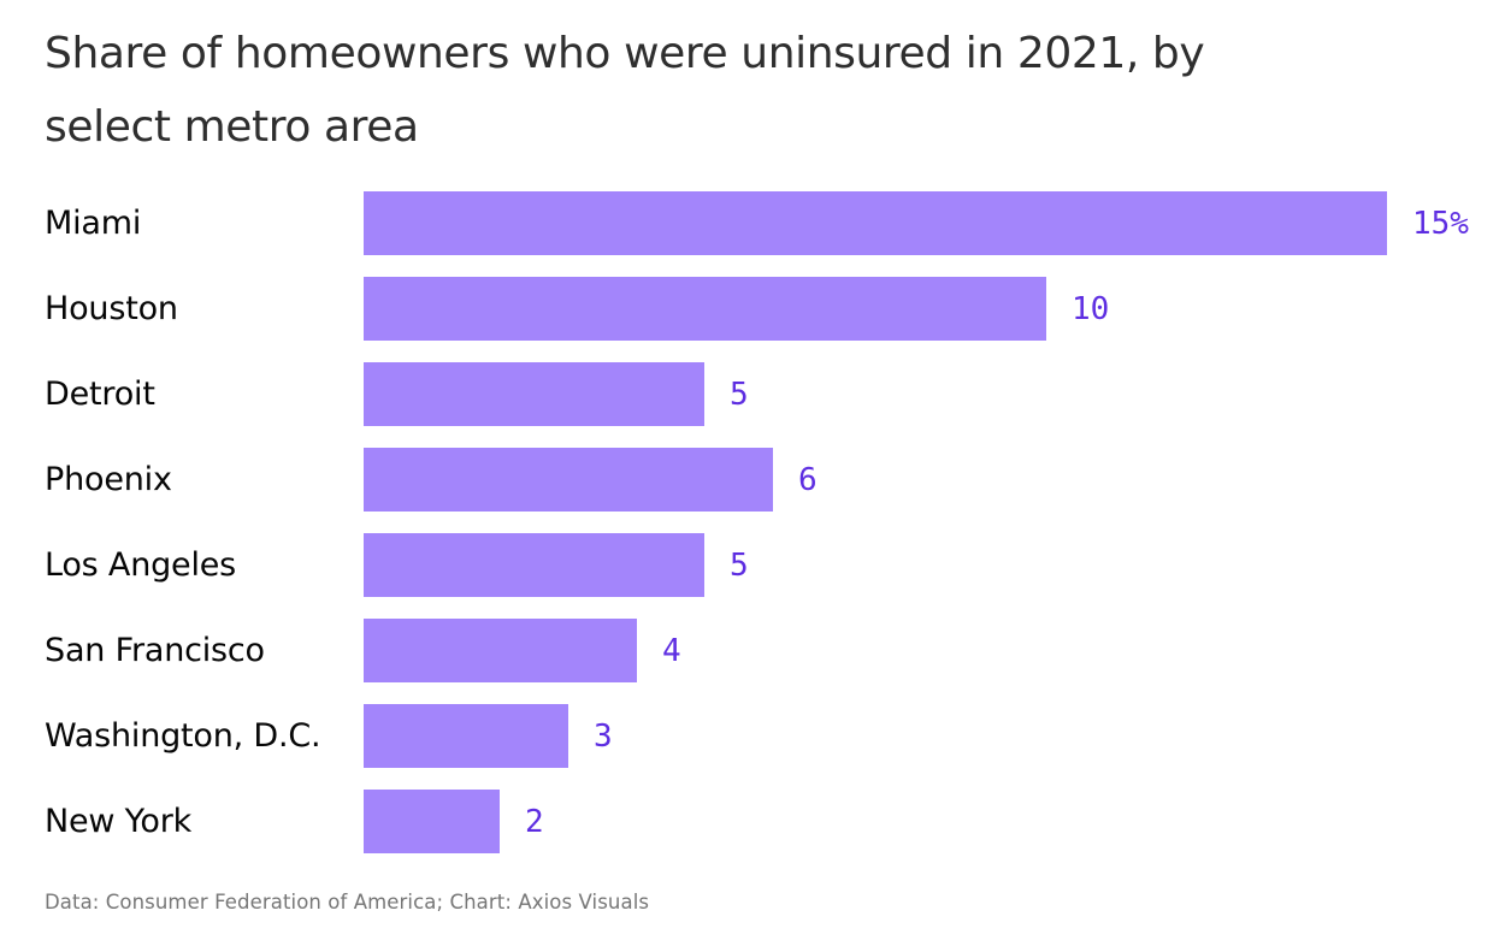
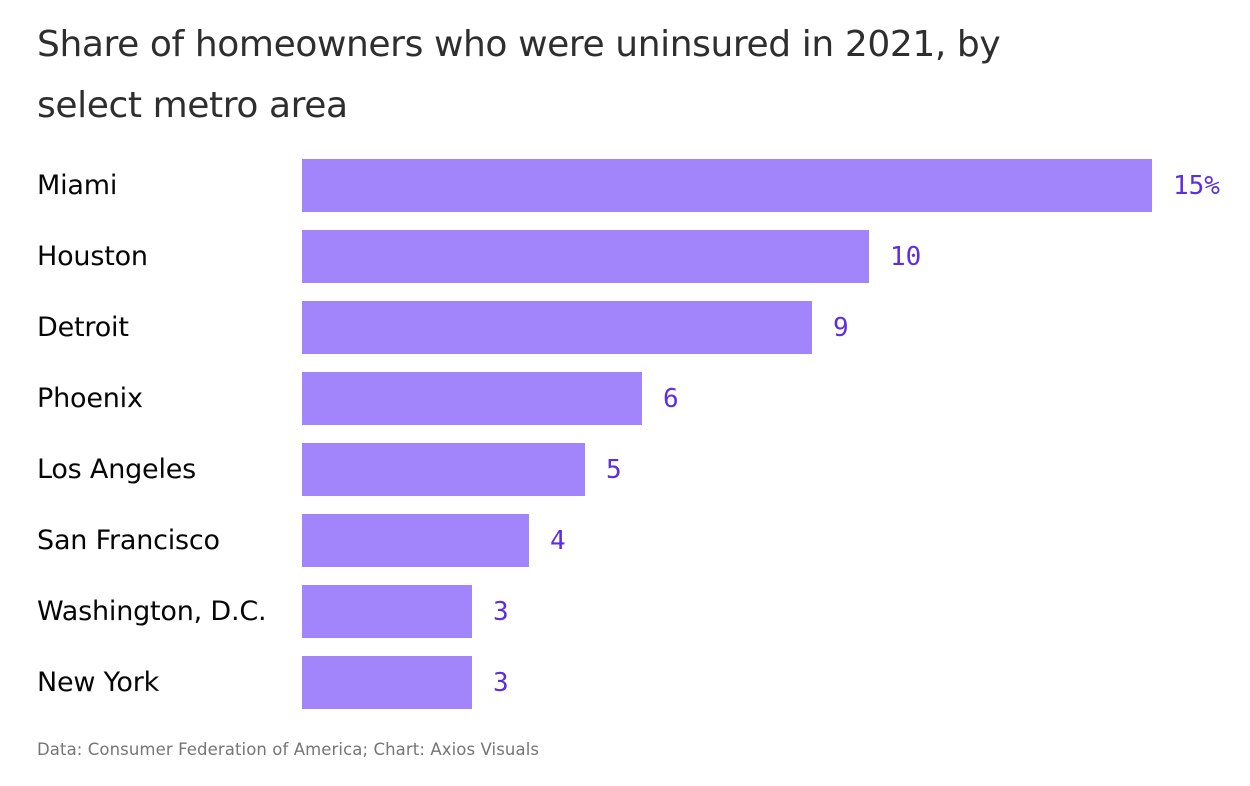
Detroit: 5 -> 9
New York: 2 -> 3
